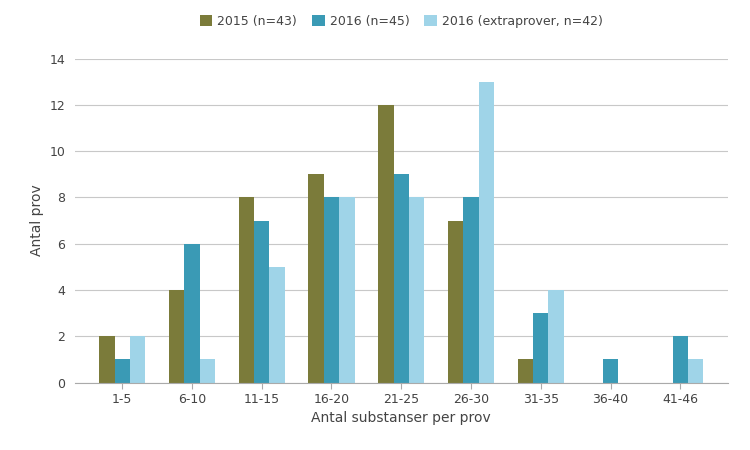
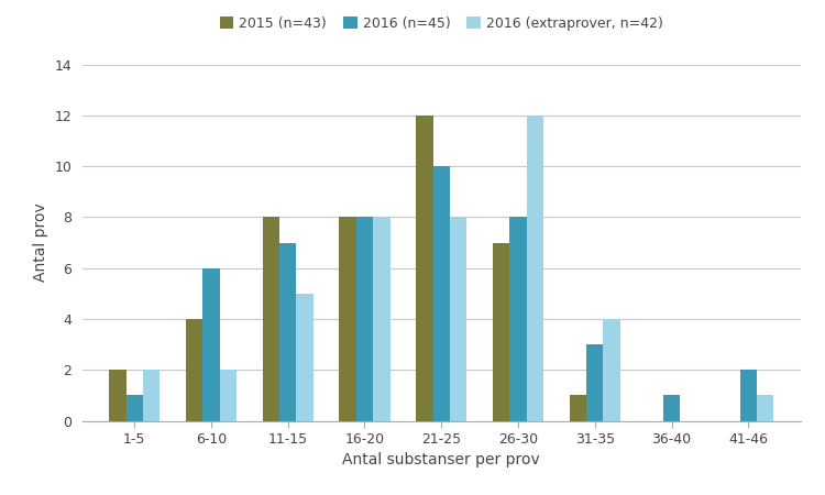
2016 (extraprover, n=42)/6-10: 1 -> 2
2015 (n=43)/16-20: 9 -> 8
2016 (n=45)/21-25: 9 -> 10
2016 (extraprover, n=42)/26-30: 13 -> 12
